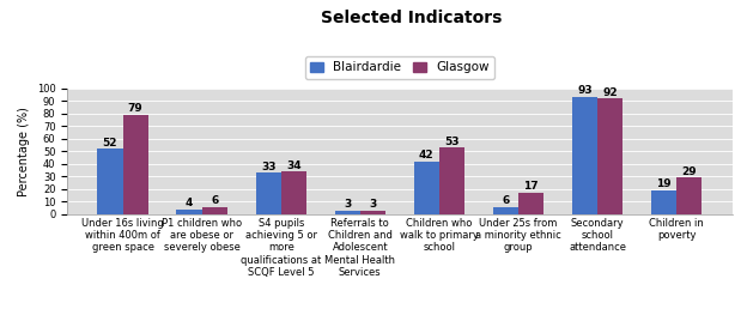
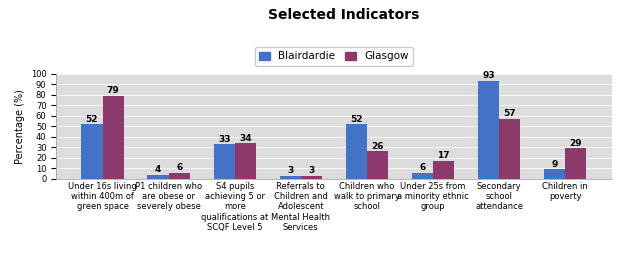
Blairdardie/Children who walk to primary school: 42 -> 52
Glasgow/Children who walk to primary school: 53 -> 26
Glasgow/Secondary school attendance: 92 -> 57
Blairdardie/Children in poverty: 19 -> 9
